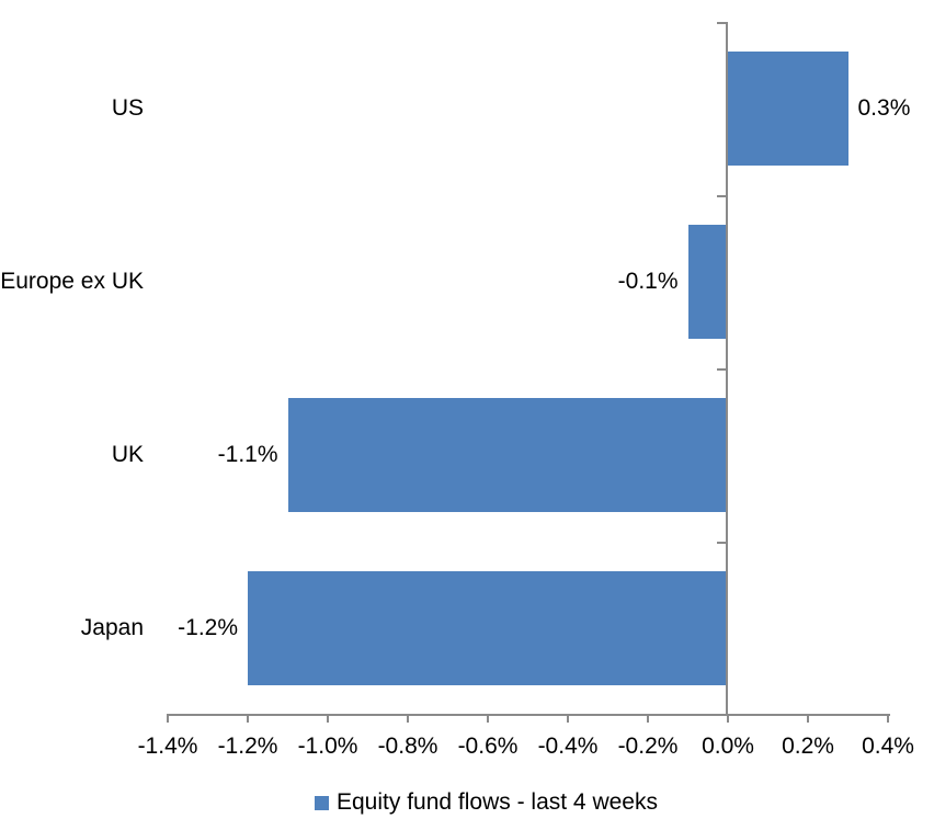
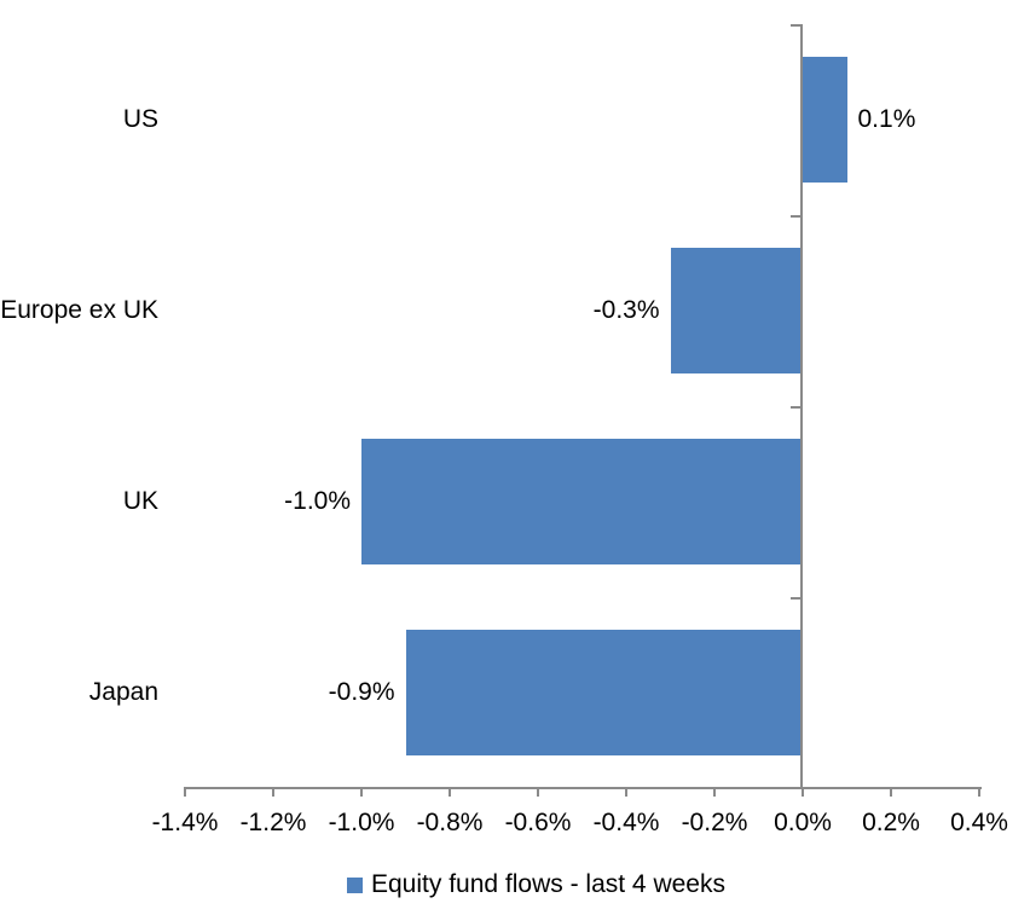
US: 0.3% -> 0.1%
Europe ex UK: -0.1% -> -0.3%
UK: -1.1% -> -1.0%
Japan: -1.2% -> -0.9%
